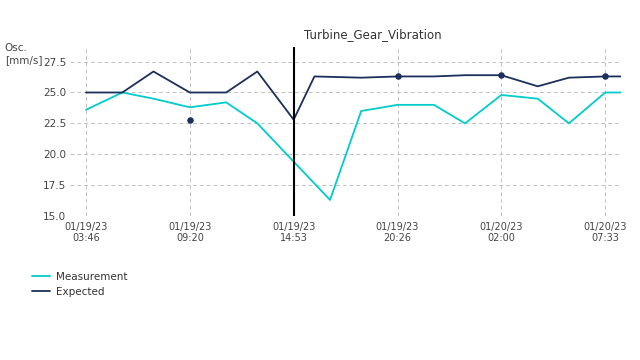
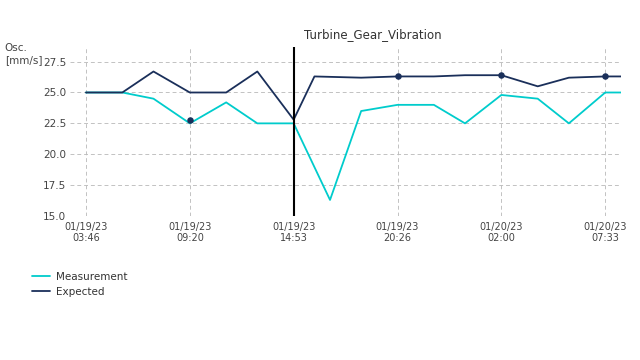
Measurement/01/19/23 03:46: 23.6 -> 25.0
Measurement/01/19/23 09:20: 23.8 -> 22.5
Measurement/01/19/23 14:53: 19.4 -> 22.5
